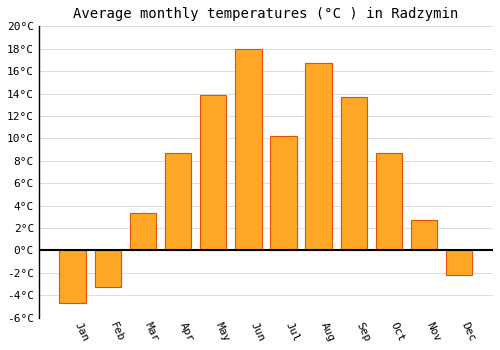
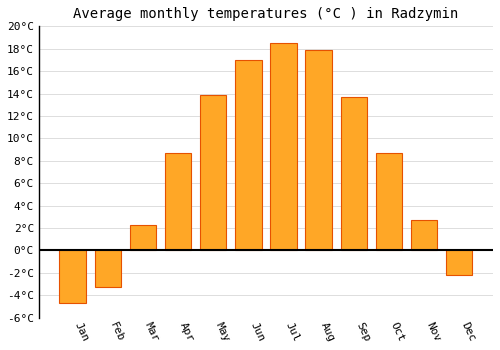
Mar: 3.3°C -> 2.3°C
Jun: 18.0°C -> 17.0°C
Jul: 10.2°C -> 18.5°C
Aug: 16.7°C -> 17.9°C
